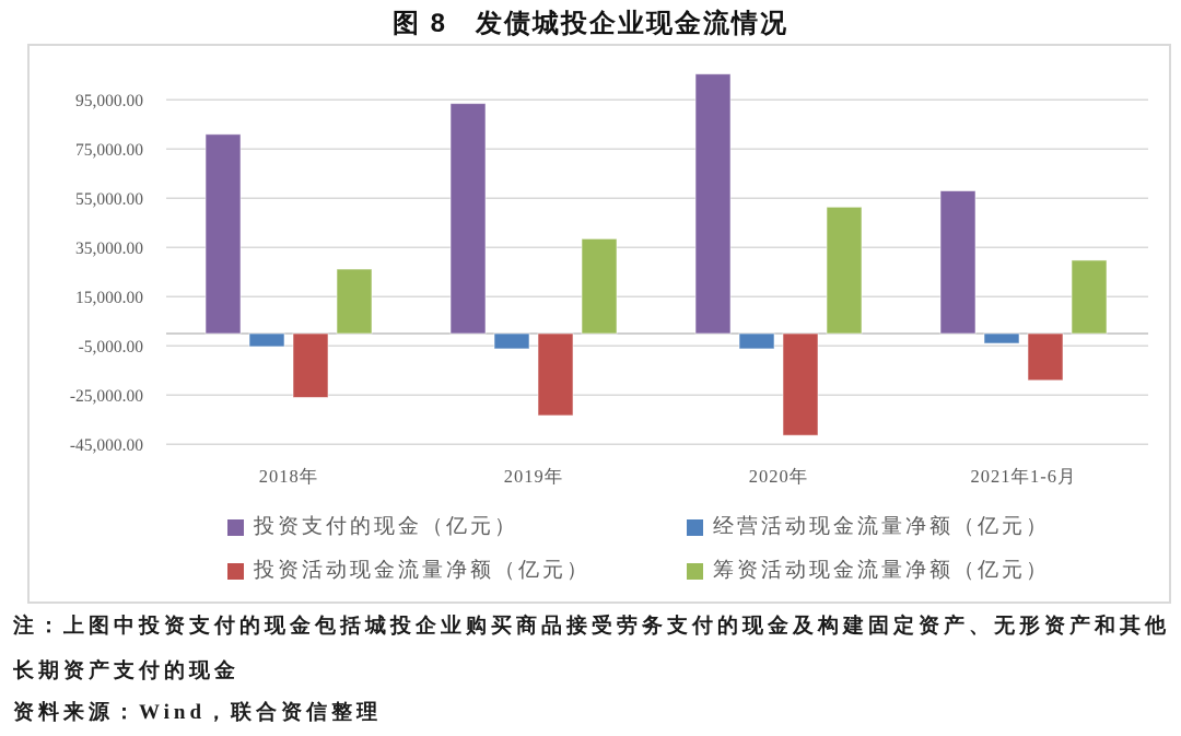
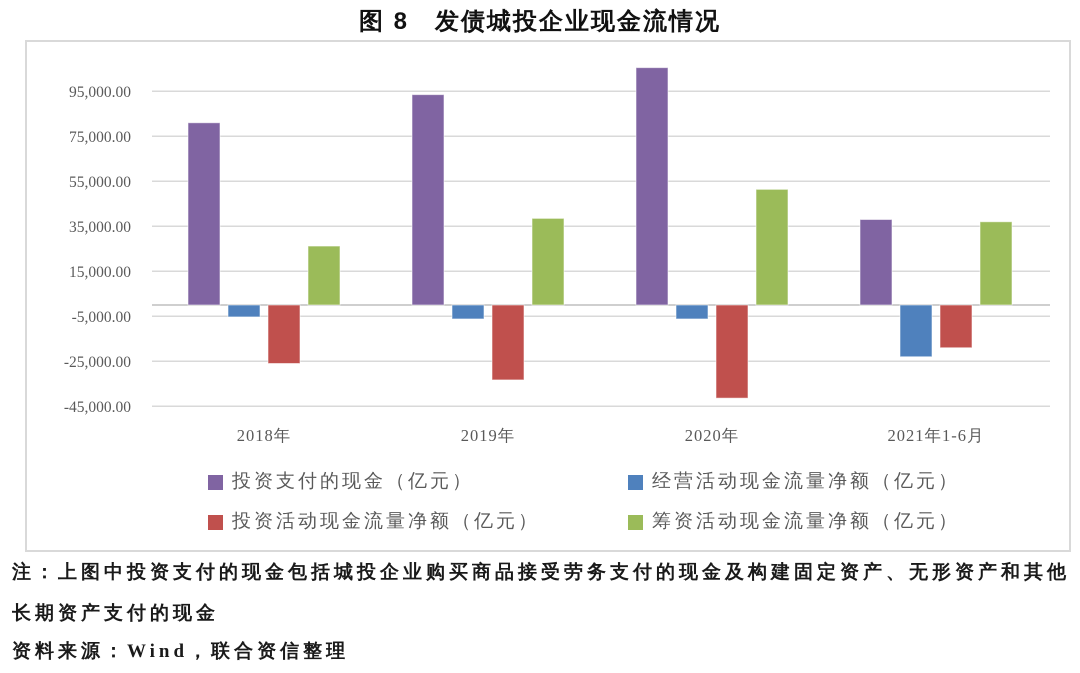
投资支付的现金（亿元）/2021年1-6月: 58000 -> 38000
经营活动现金流量净额（亿元）/2021年1-6月: -4000 -> -23000
筹资活动现金流量净额（亿元）/2021年1-6月: 30000 -> 37000
